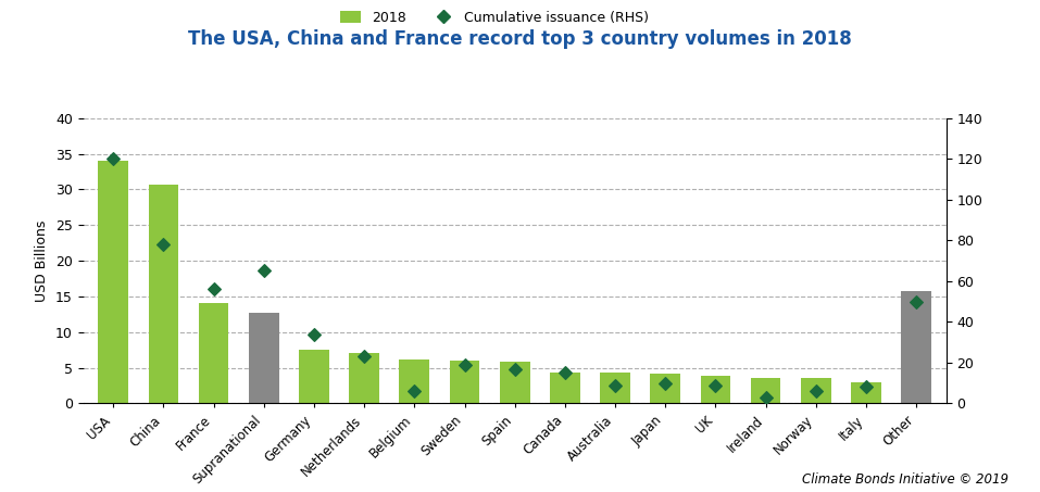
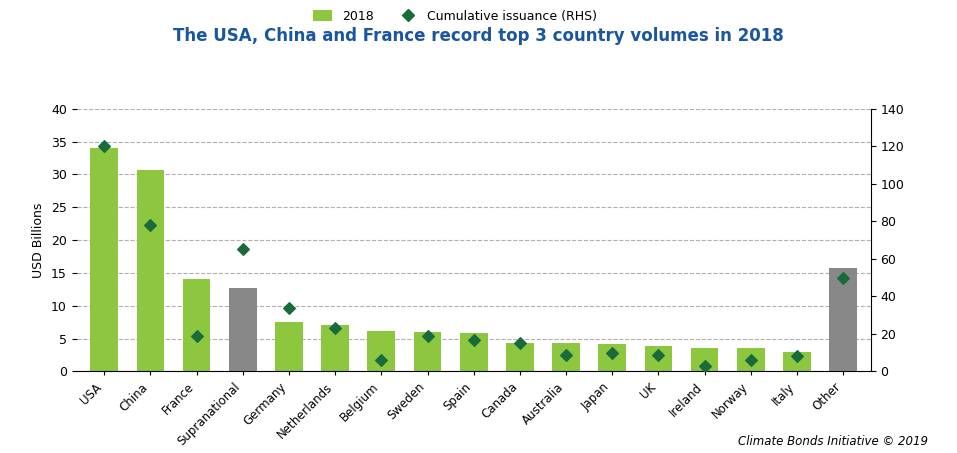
Cumulative issuance (RHS)/France: 56 -> 19
